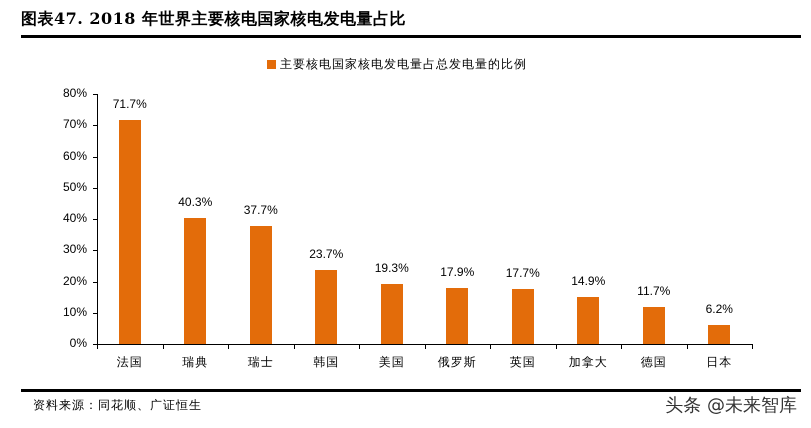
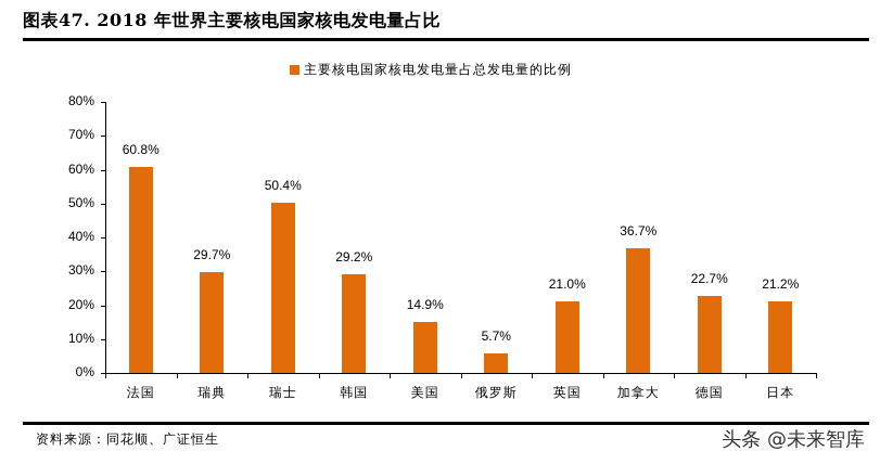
法国: 71.7% -> 60.8%
瑞典: 40.3% -> 29.7%
瑞士: 37.7% -> 50.4%
韩国: 23.7% -> 29.2%
美国: 19.3% -> 14.9%
俄罗斯: 17.9% -> 5.7%
英国: 17.7% -> 21.0%
加拿大: 14.9% -> 36.7%
德国: 11.7% -> 22.7%
日本: 6.2% -> 21.2%
